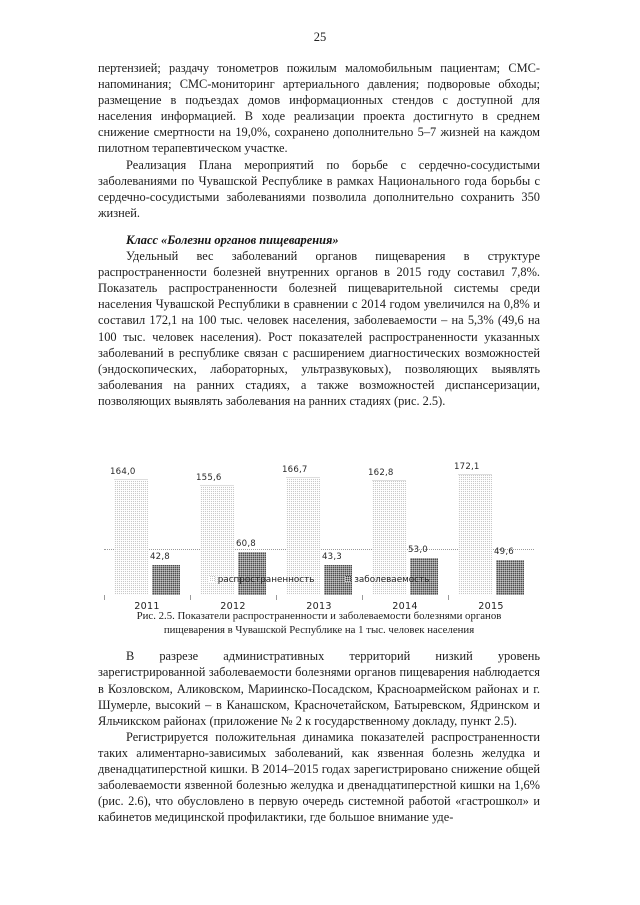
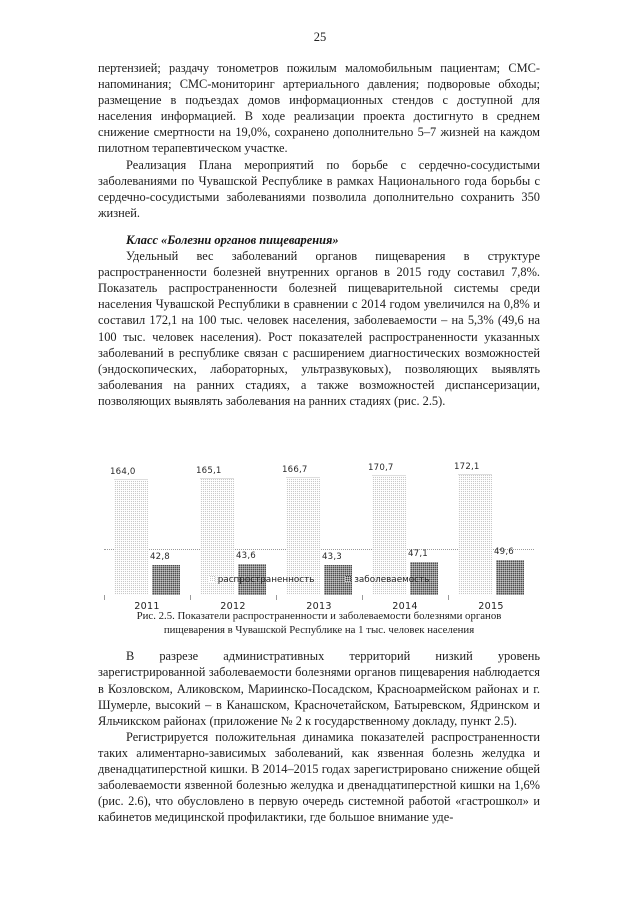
распространенность/2012: 155,6 -> 165,1
заболеваемость/2012: 60,8 -> 43,6
распространенность/2014: 162,8 -> 170,7
заболеваемость/2014: 53,0 -> 47,1
